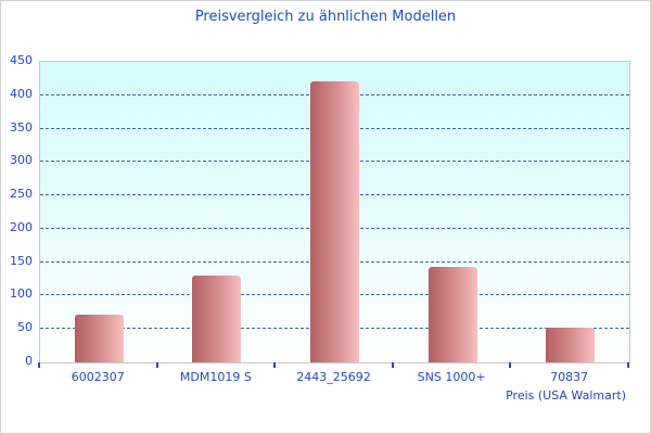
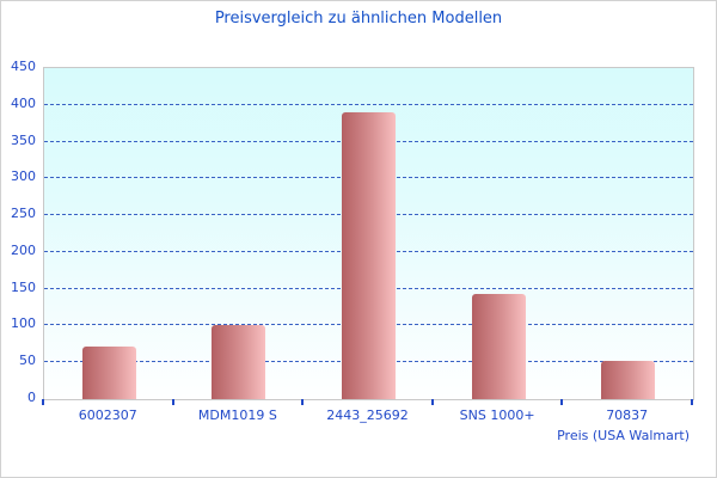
MDM1019 S: 130 -> 100
2443_25692: 420 -> 390
